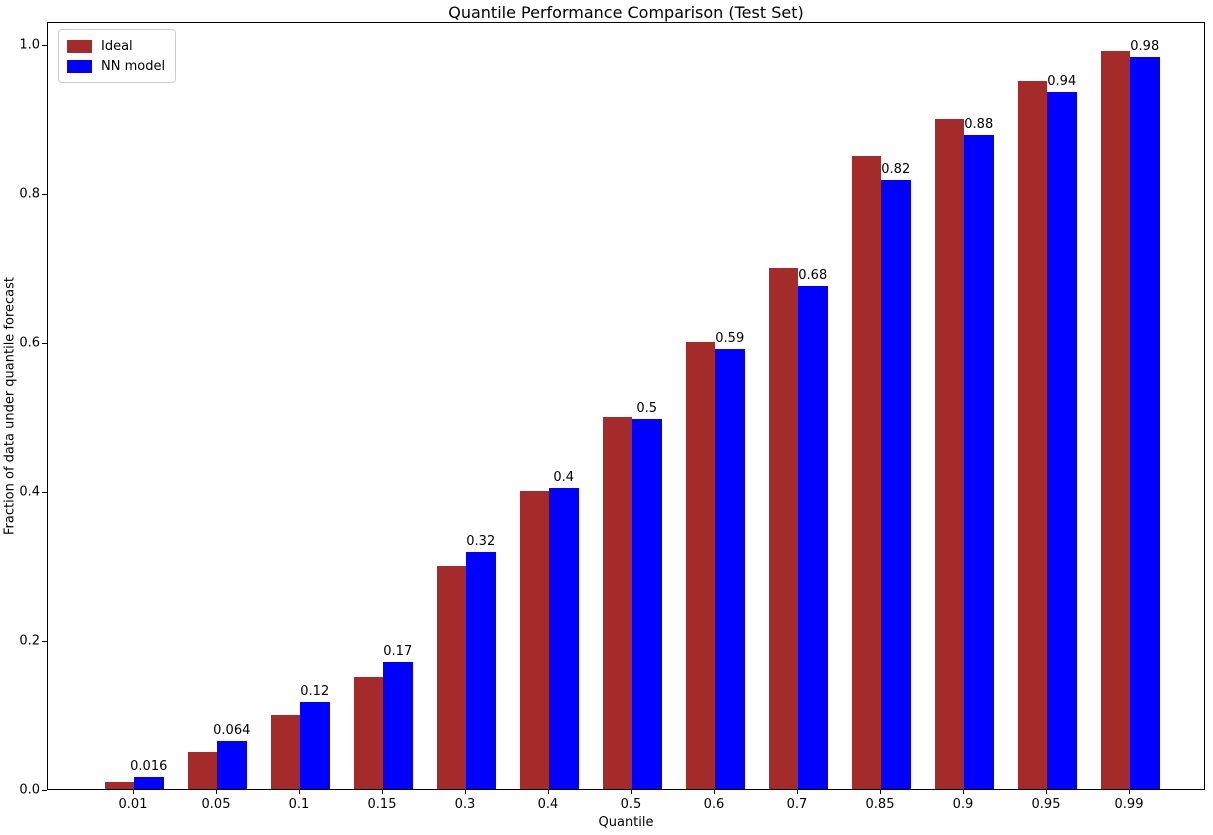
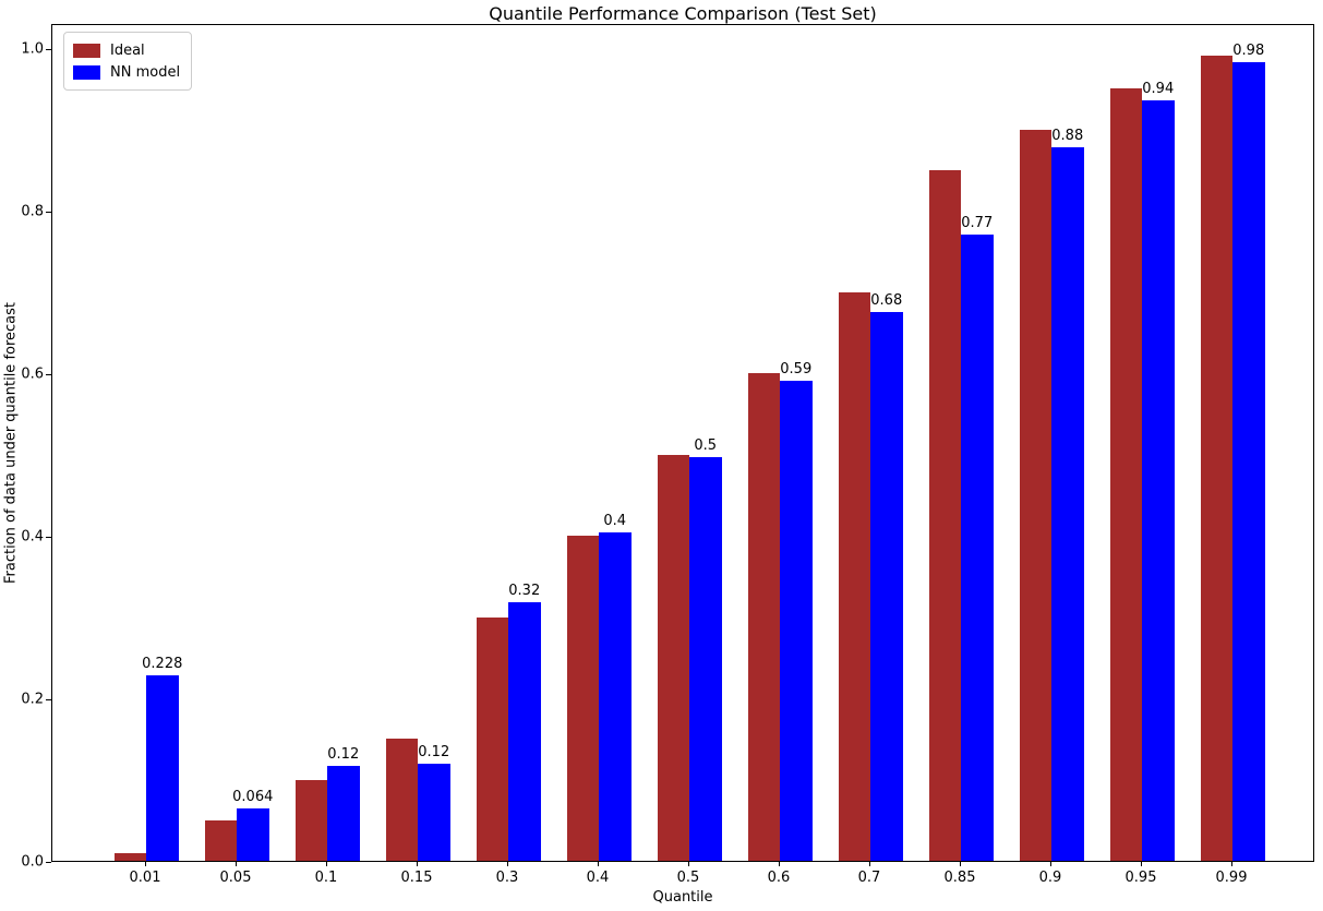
NN model/0.01: 0.016 -> 0.228
NN model/0.15: 0.17 -> 0.12
NN model/0.85: 0.82 -> 0.77
